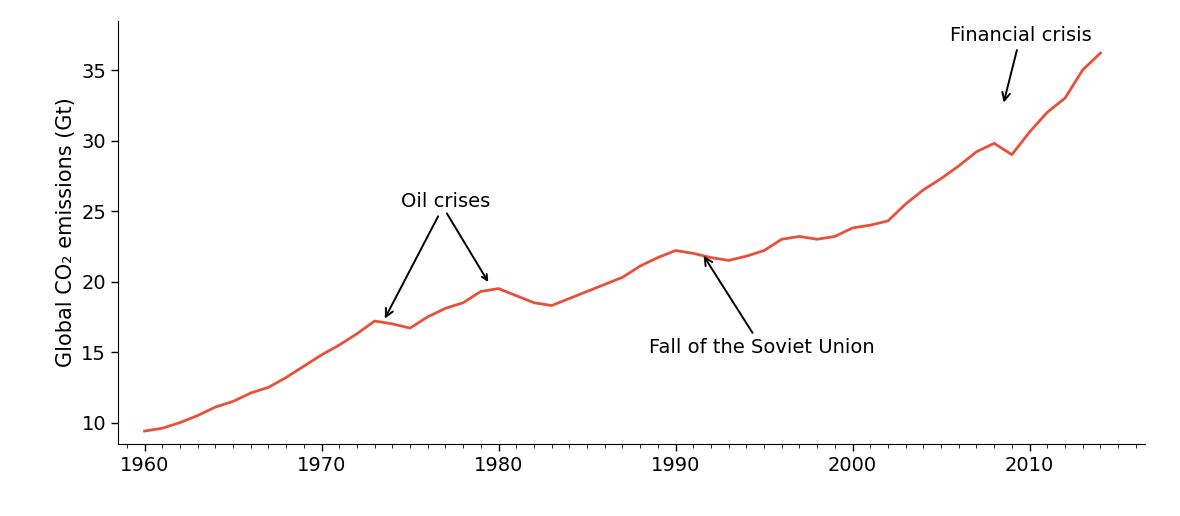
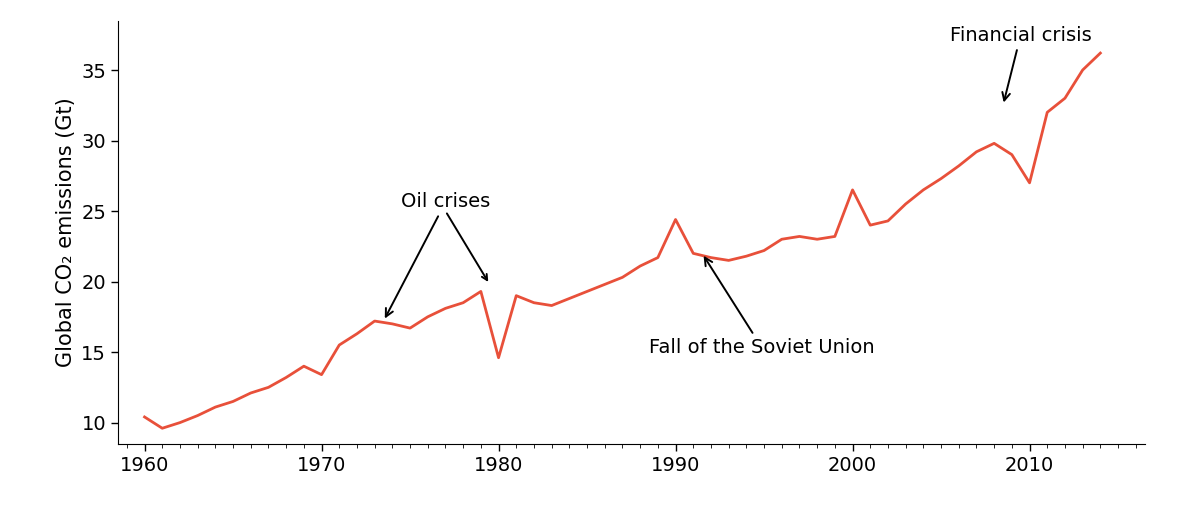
1960: 9.4 -> 10.4
1970: 14.8 -> 13.4
1980: 19.5 -> 14.6
1990: 22.2 -> 24.4
2000: 23.8 -> 26.5
2010: 30.6 -> 27.0
